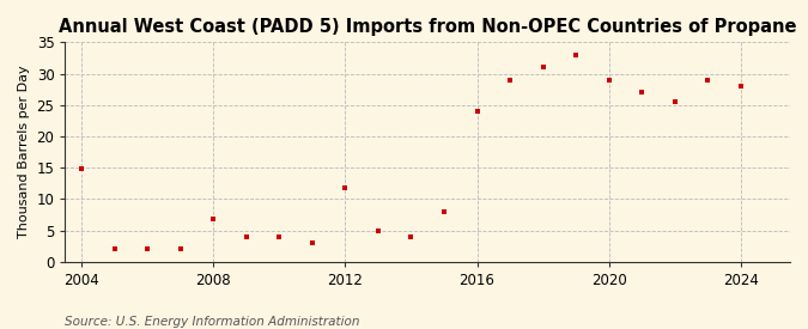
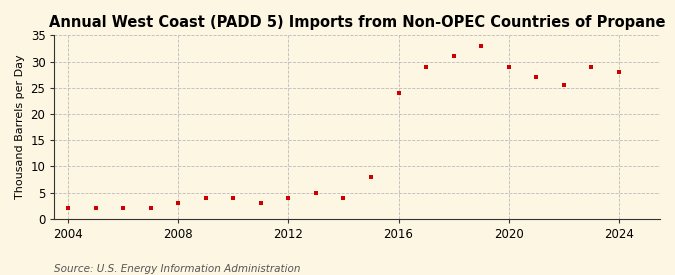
2004: 14.8 -> 2.0
2008: 6.8 -> 3.0
2012: 11.8 -> 4.0
